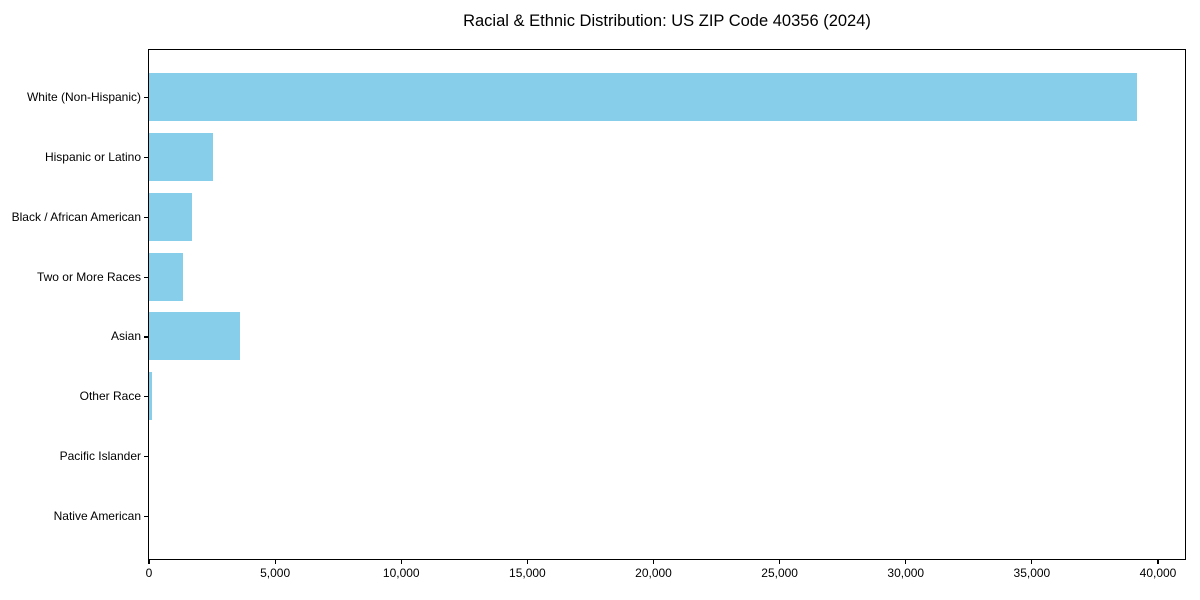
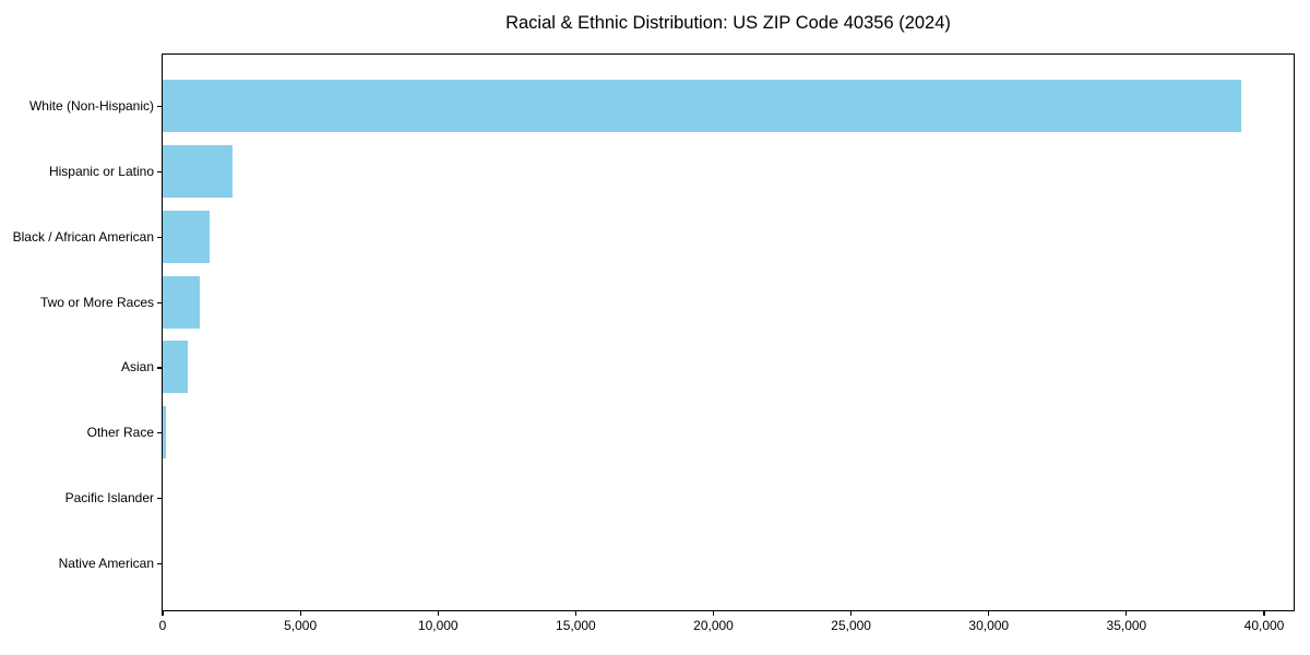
Asian: 3600 -> 900
